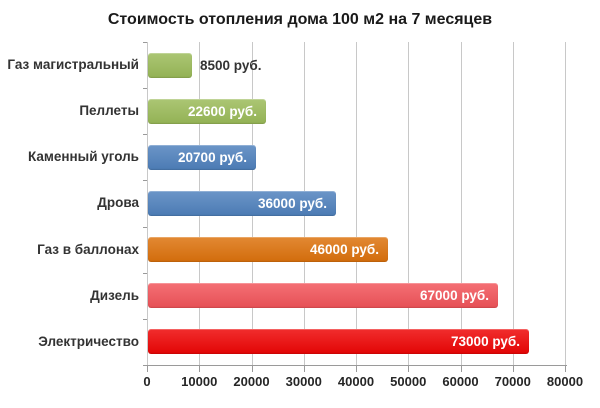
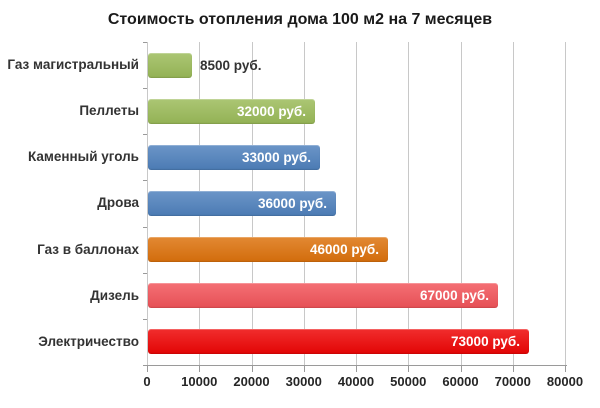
Пеллеты: 22600 -> 32000
Каменный уголь: 20700 -> 33000
